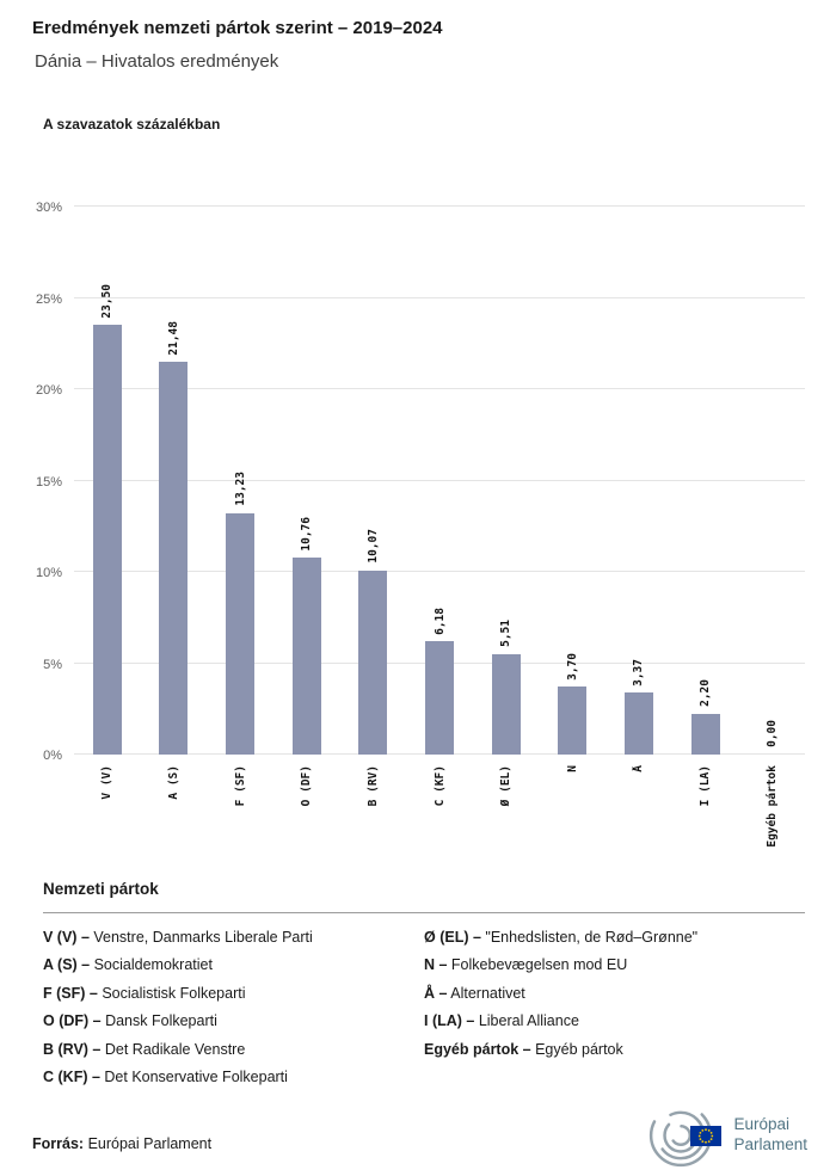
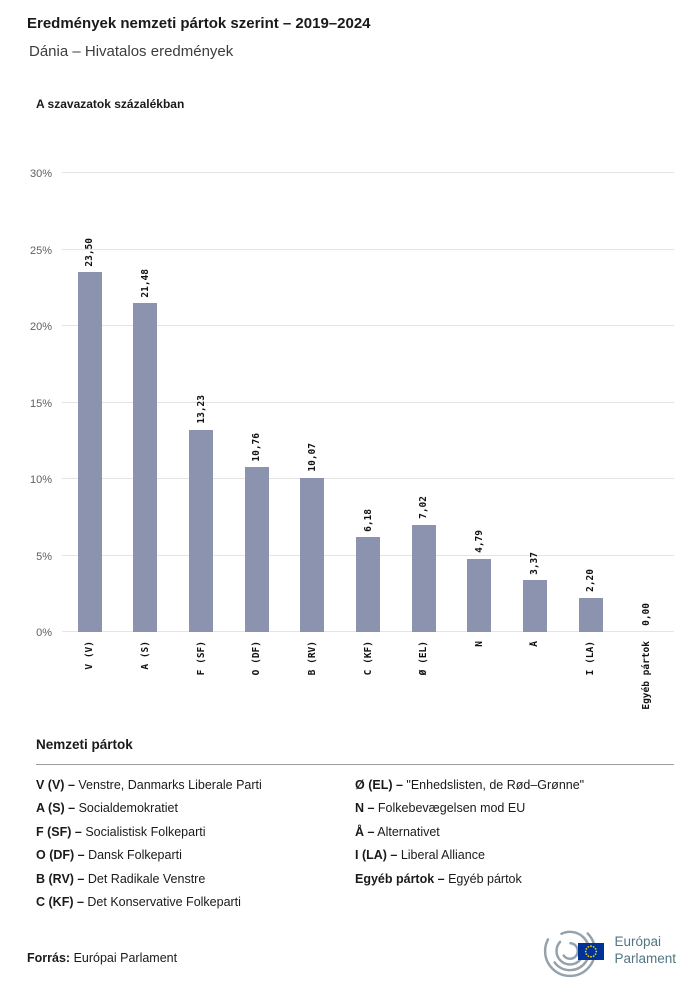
Ø (EL): 5,51 -> 7,02
N: 3,70 -> 4,79
